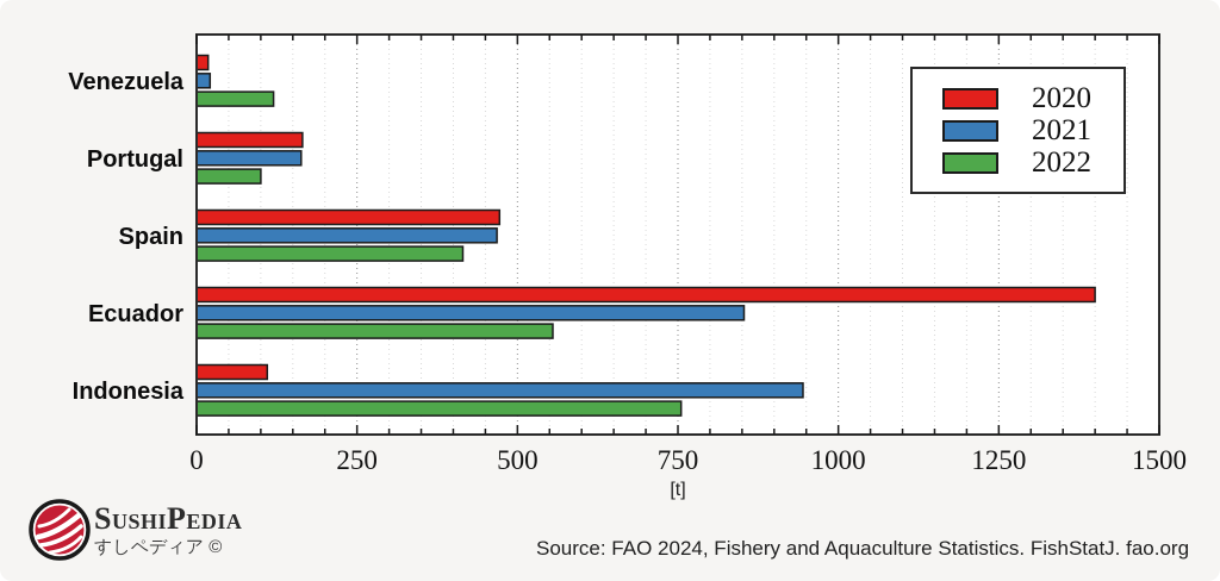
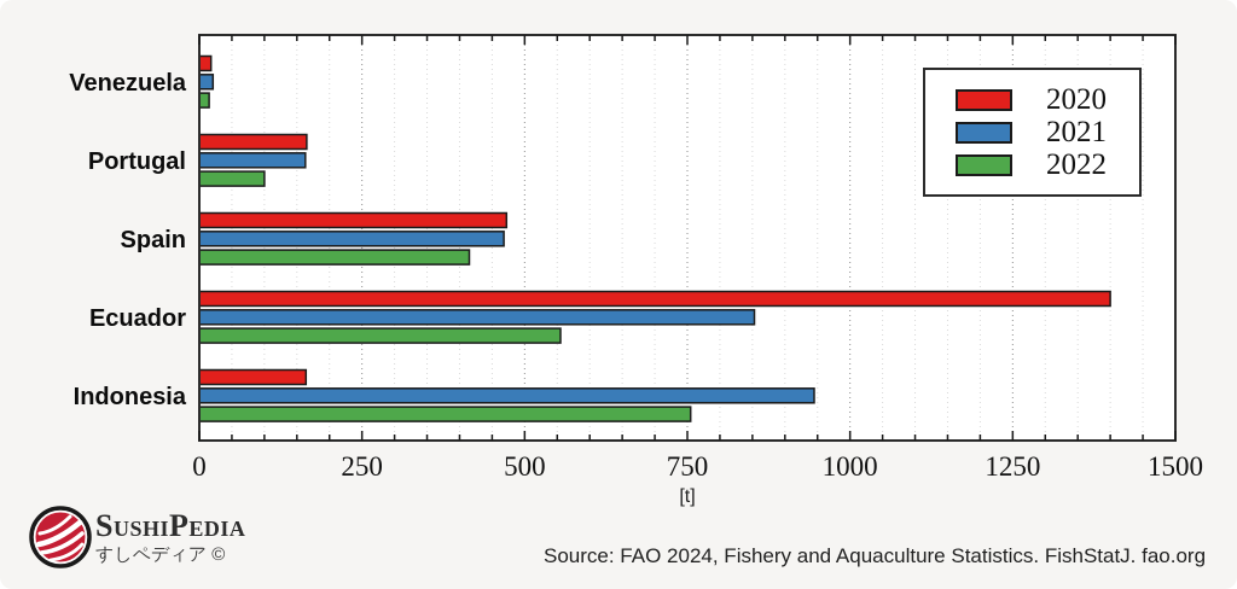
2022/Venezuela: 120 -> 20
2020/Indonesia: 110 -> 160
